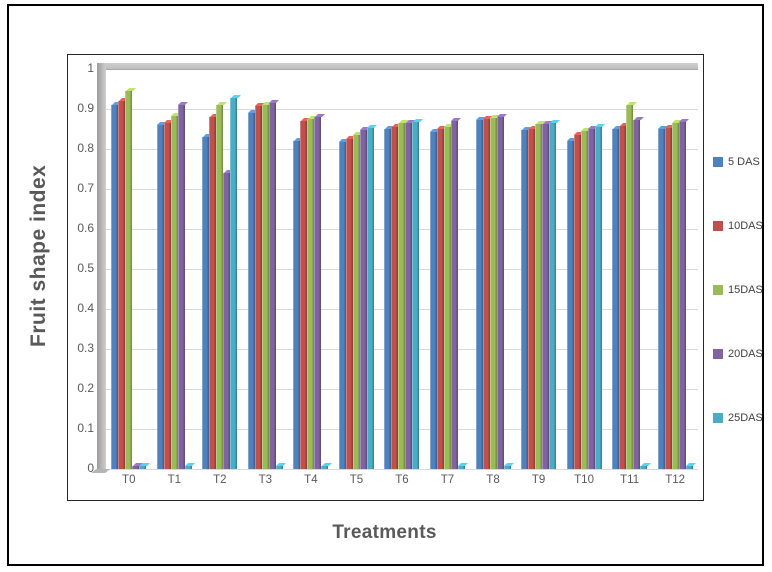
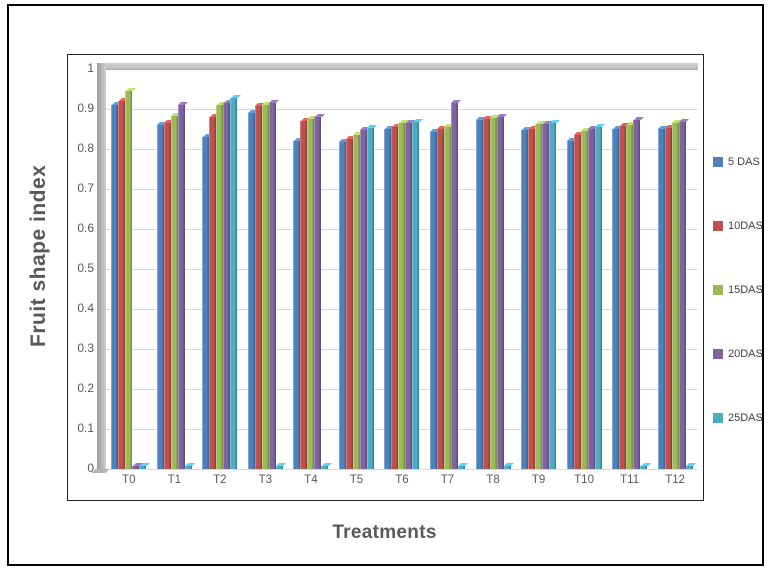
20DAS/T2: 0.74 -> 0.92
20DAS/T7: 0.87 -> 0.91
15DAS/T11: 0.91 -> 0.86
